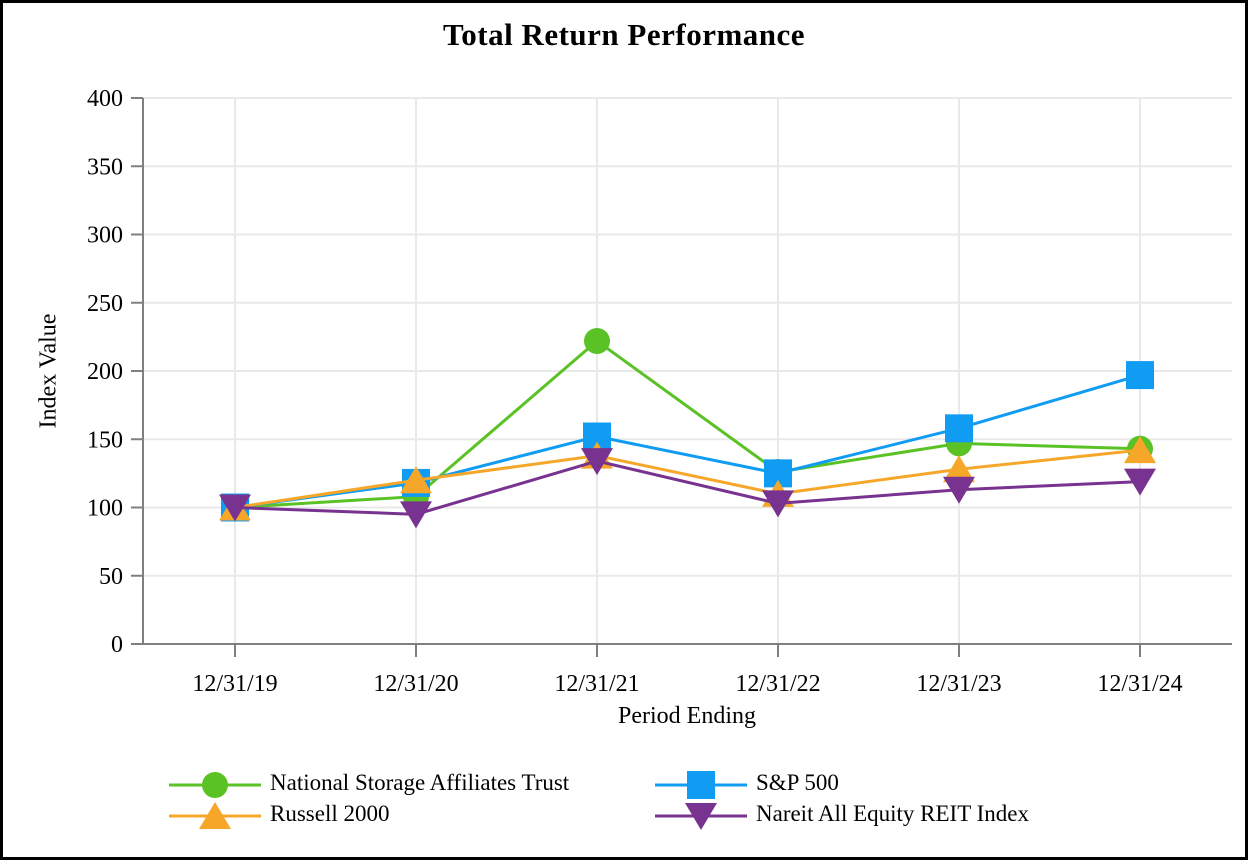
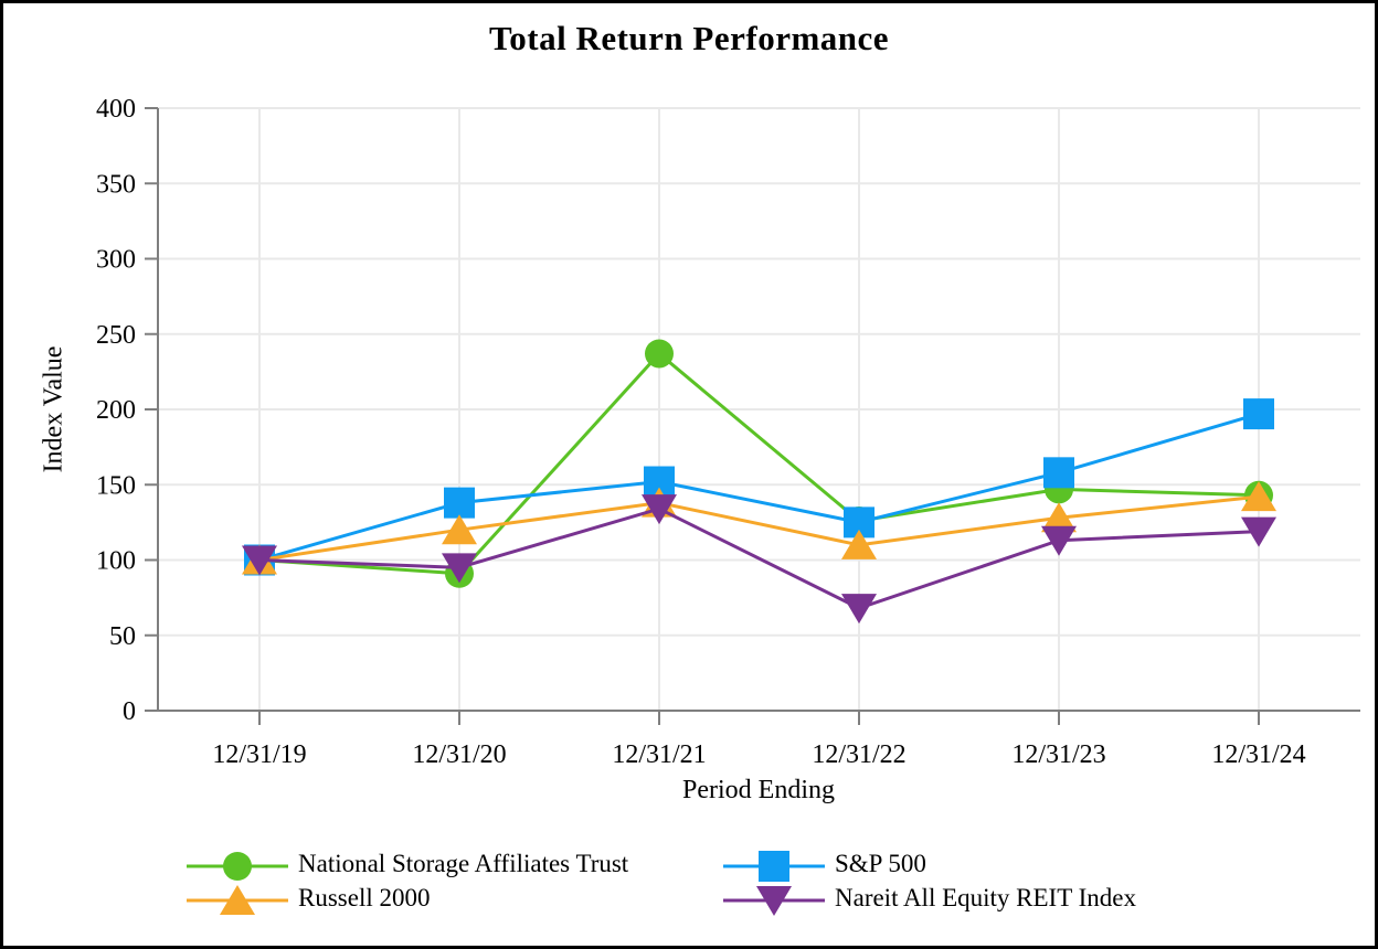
National Storage Affiliates Trust/12/31/20: 108 -> 91
S&P 500/12/31/20: 118 -> 138
National Storage Affiliates Trust/12/31/21: 222 -> 237
Nareit All Equity REIT Index/12/31/22: 103 -> 68
